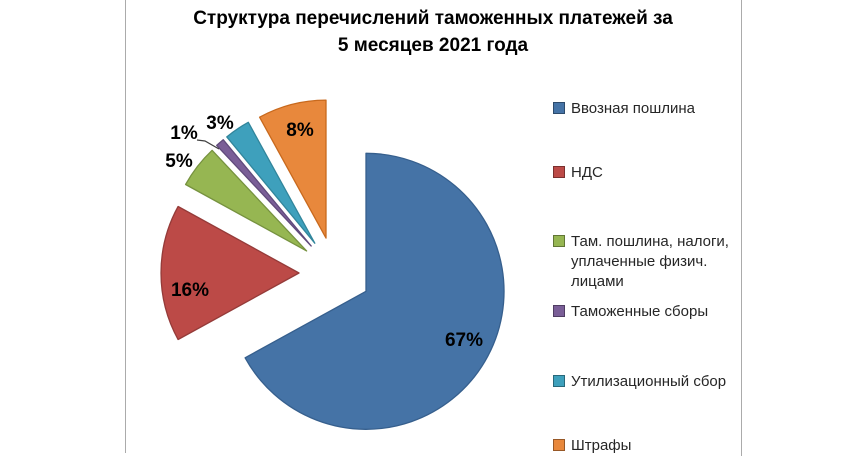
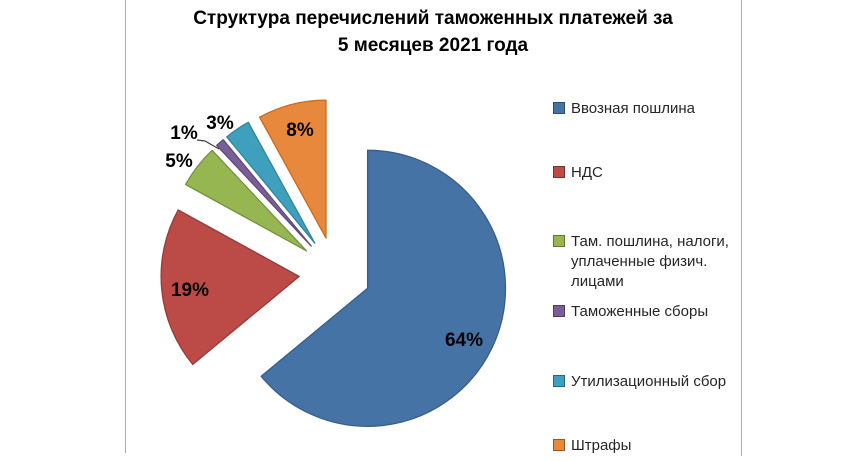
Ввозная пошлина: 67% -> 64%
НДС: 16% -> 19%
